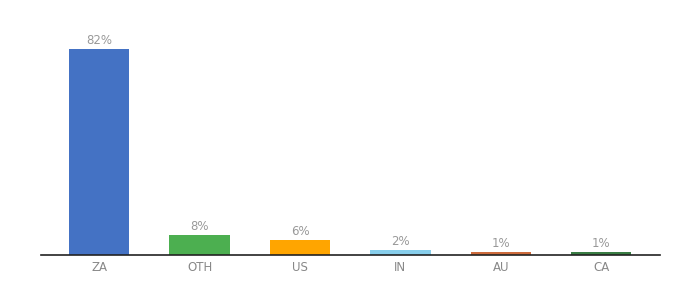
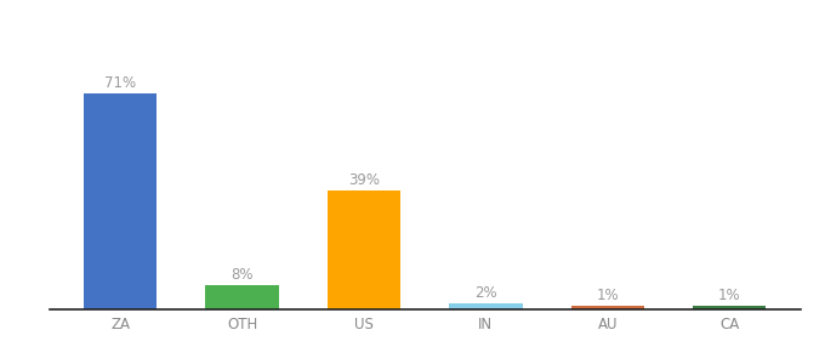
ZA: 82% -> 71%
US: 6% -> 39%
